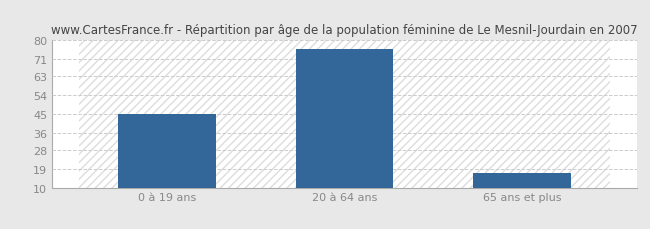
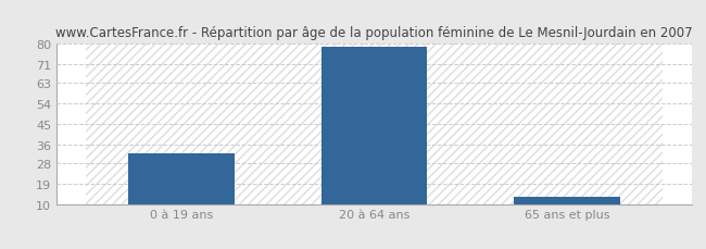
0 à 19 ans: 45 -> 32
20 à 64 ans: 76 -> 79
65 ans et plus: 17 -> 13
